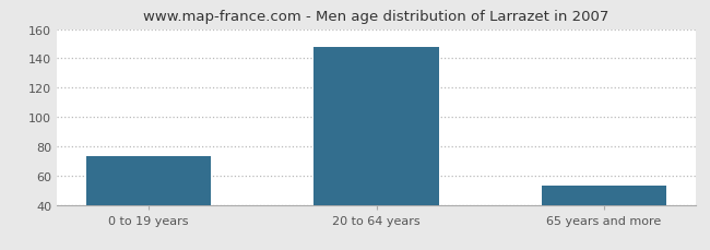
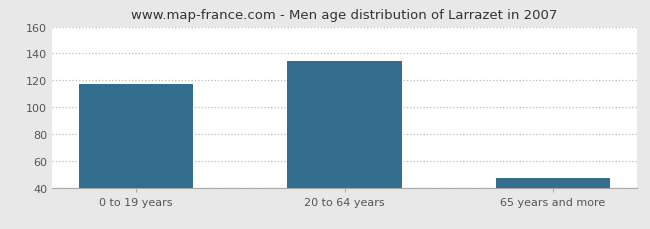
0 to 19 years: 73 -> 117
20 to 64 years: 148 -> 134
65 years and more: 53 -> 47
